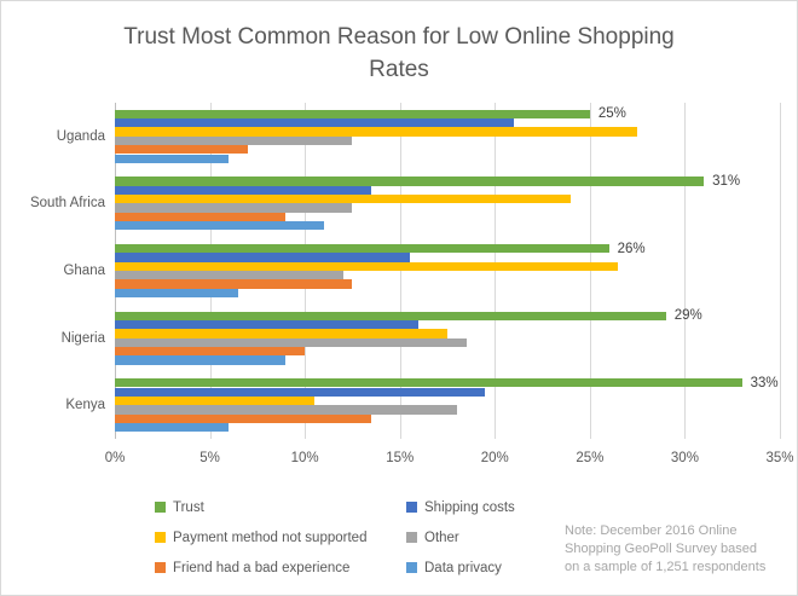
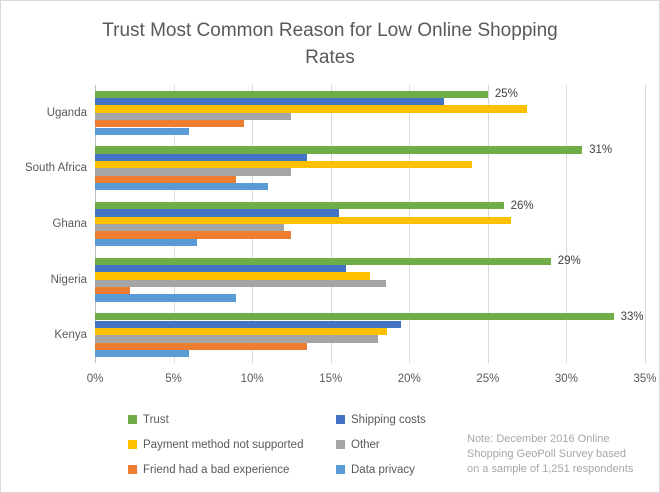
Shipping costs/Uganda: 21.0% -> 22.2%
Friend had a bad experience/Uganda: 7.0% -> 9.5%
Friend had a bad experience/Nigeria: 10.0% -> 2.2%
Payment method not supported/Kenya: 10.5% -> 18.6%
